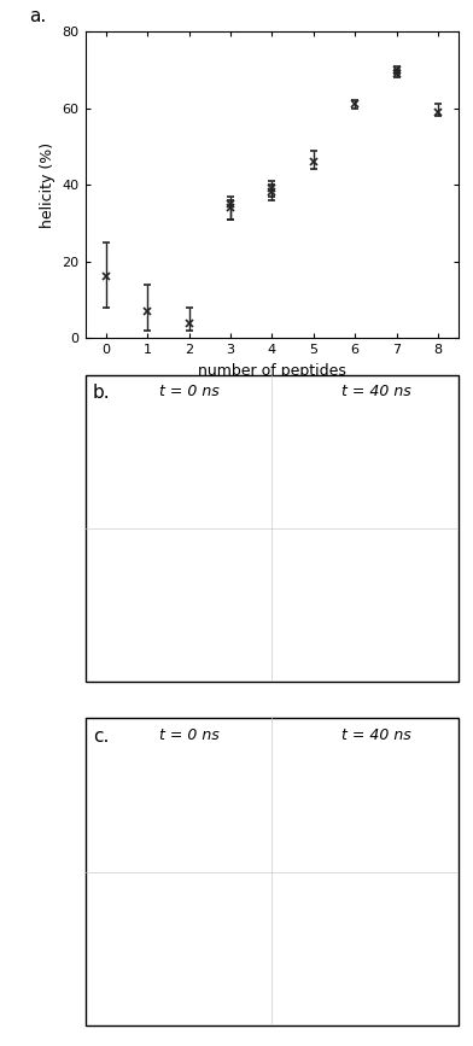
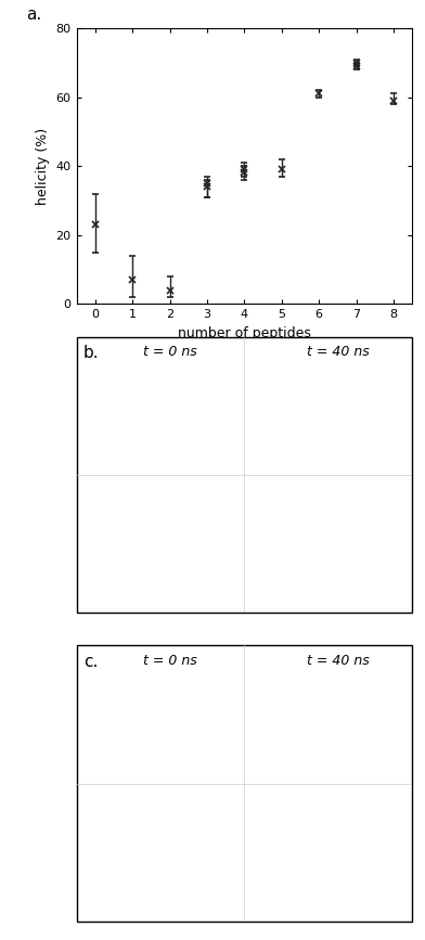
0: 16 -> 23
5: 46 -> 39
